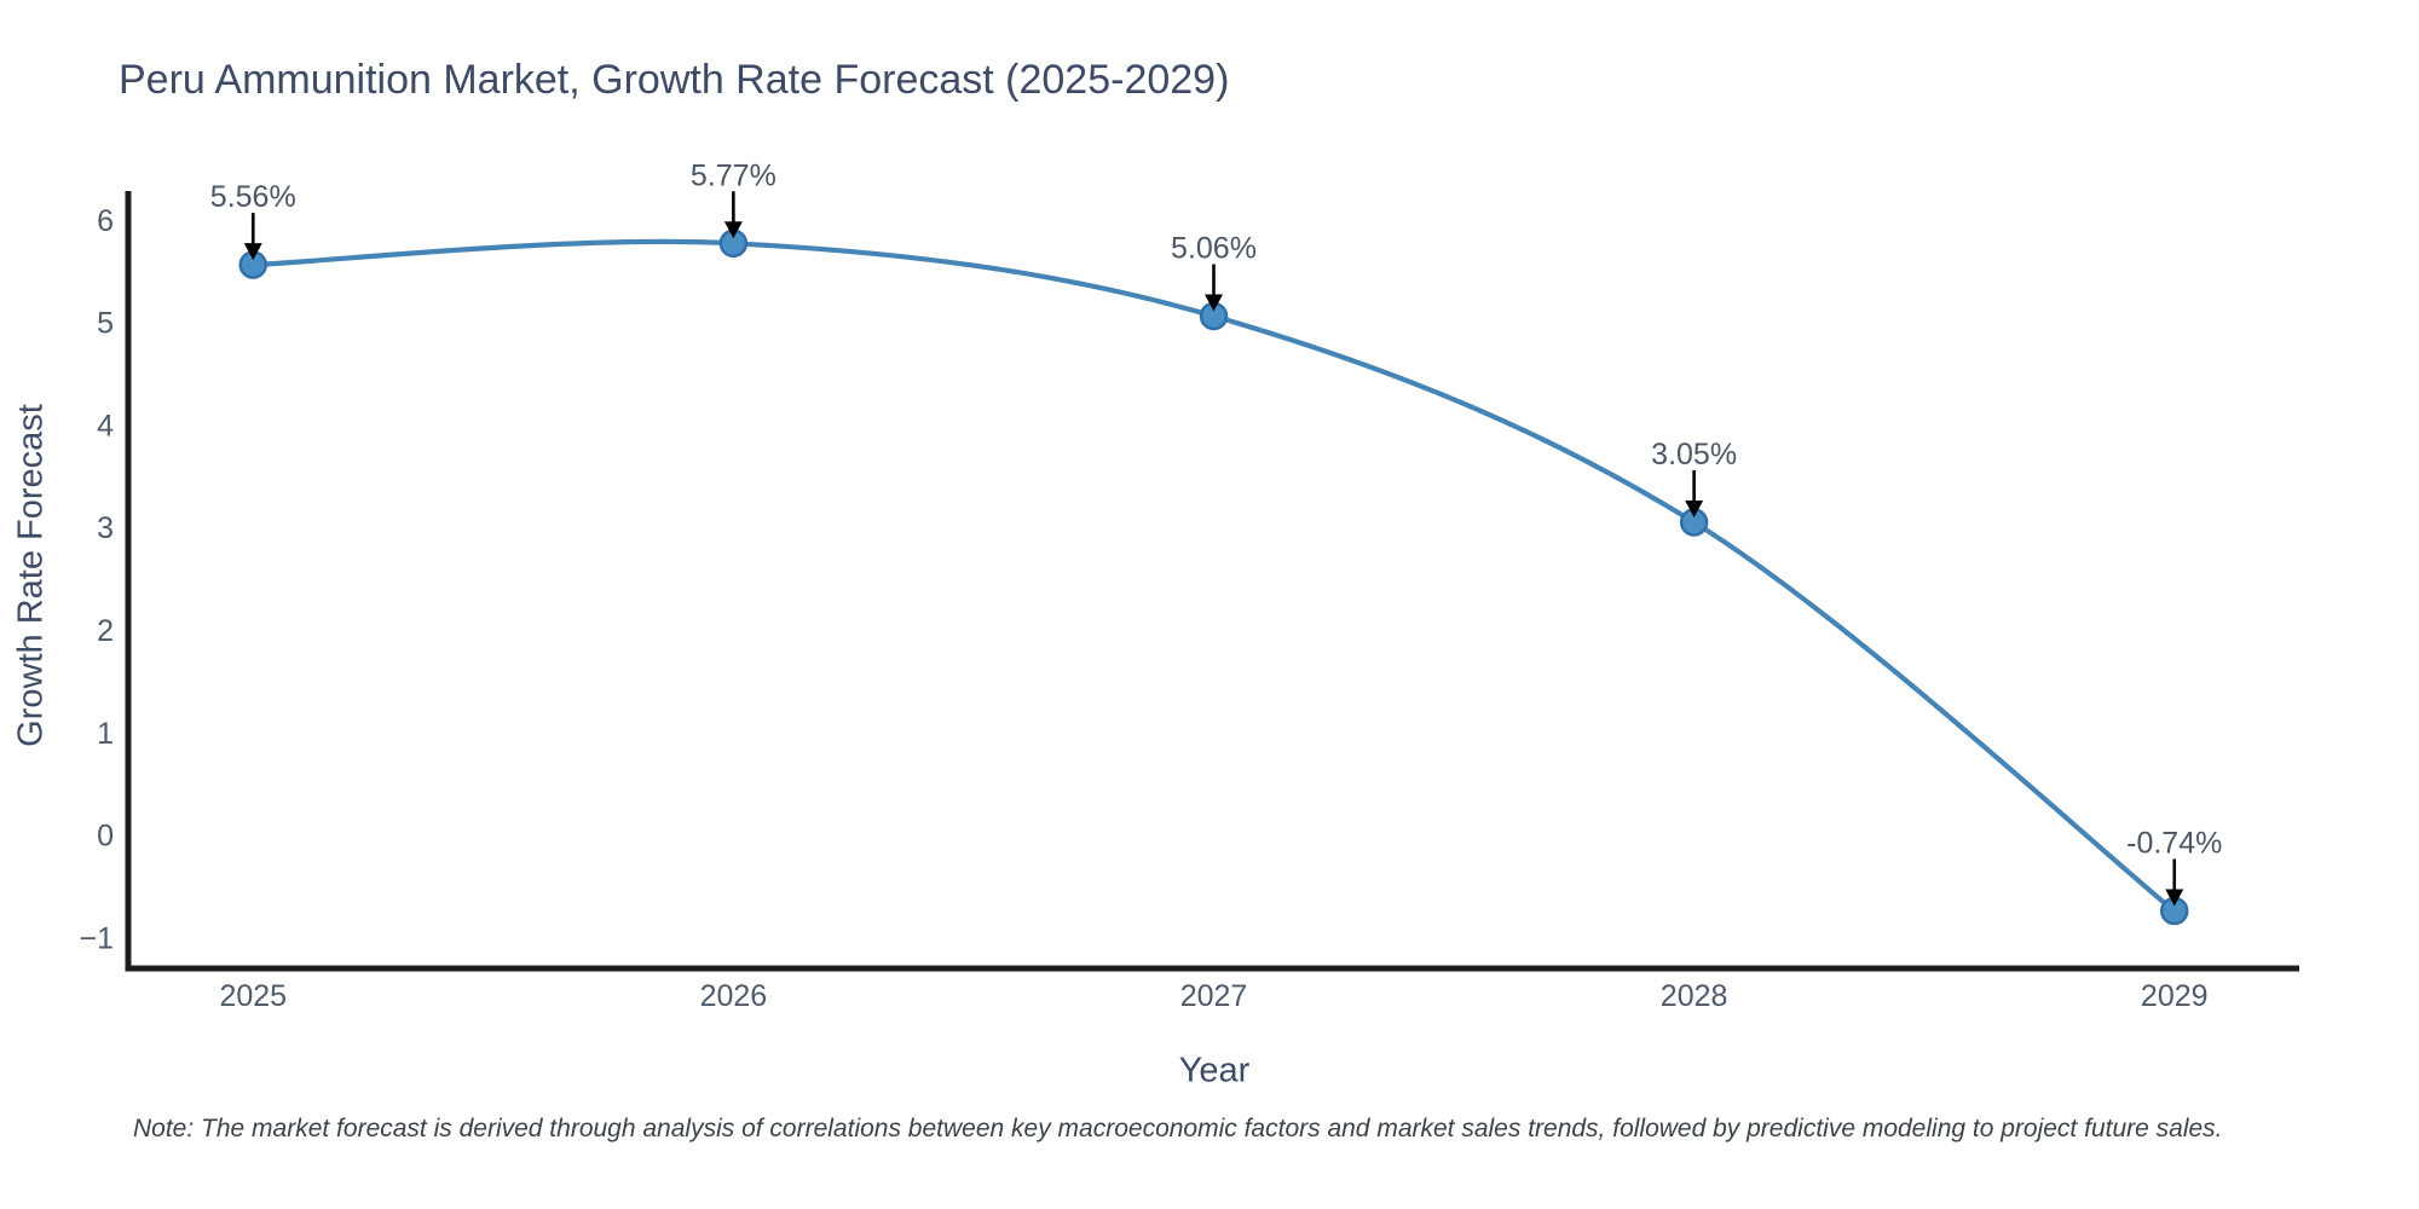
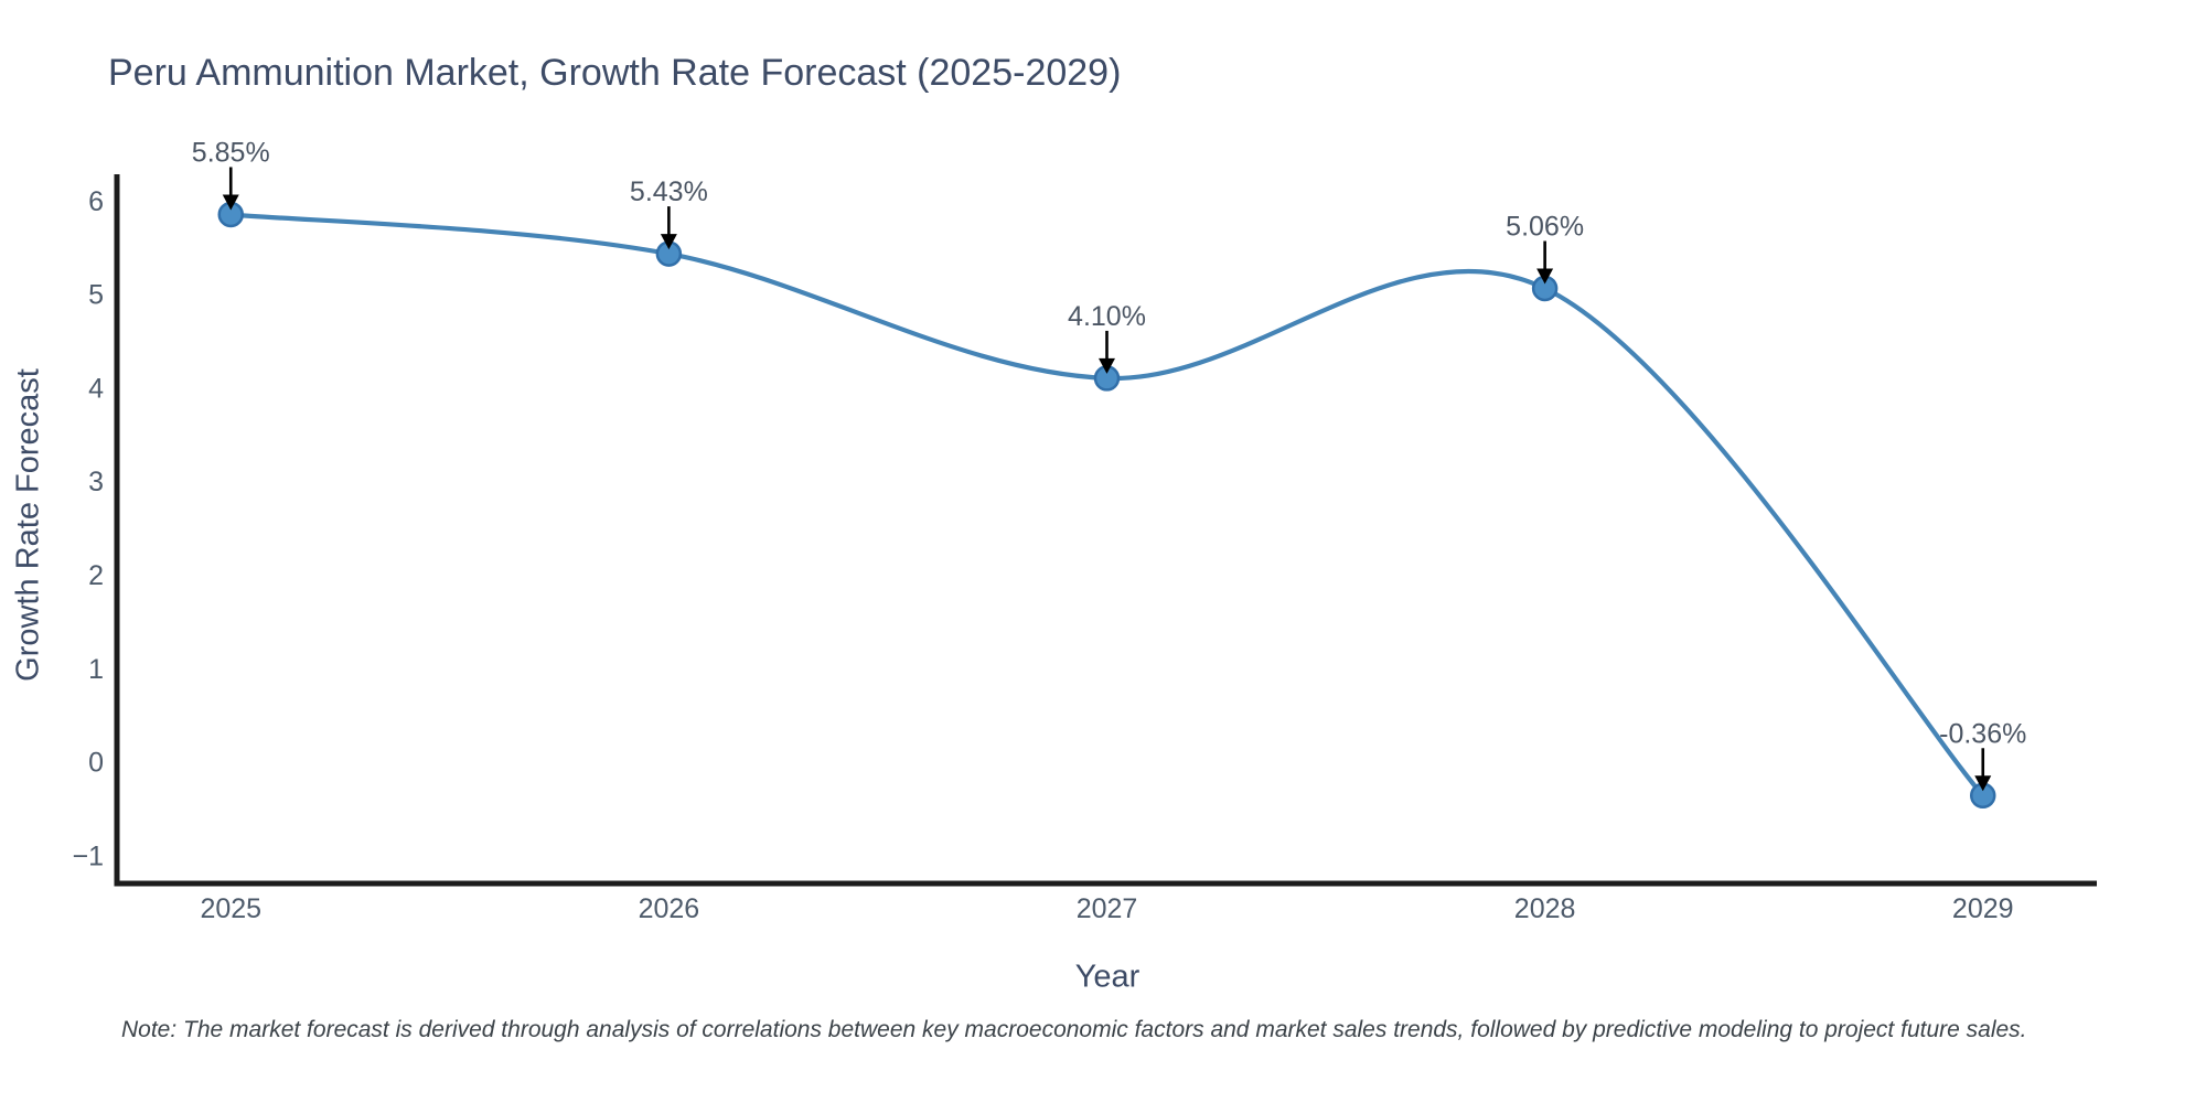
2025: 5.56% -> 5.85%
2026: 5.77% -> 5.43%
2027: 5.06% -> 4.10%
2028: 3.05% -> 5.06%
2029: -0.74% -> -0.36%
